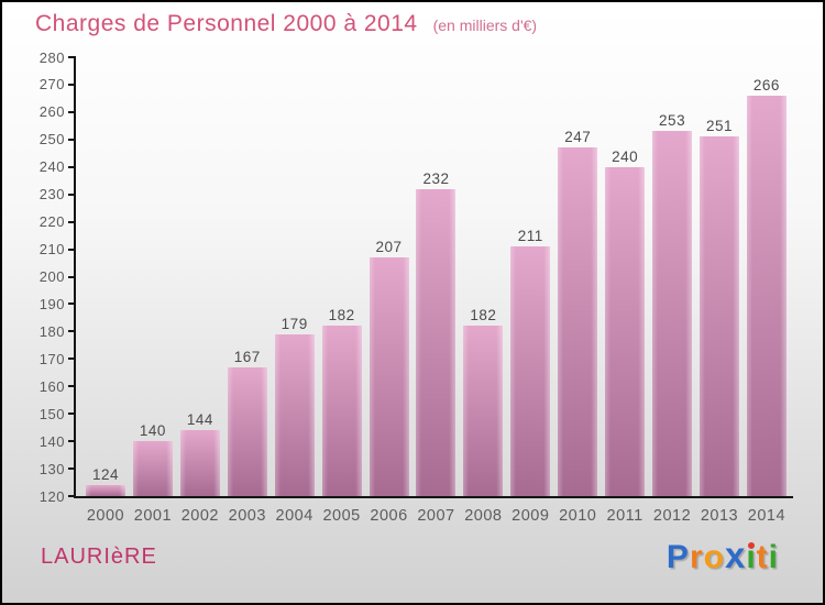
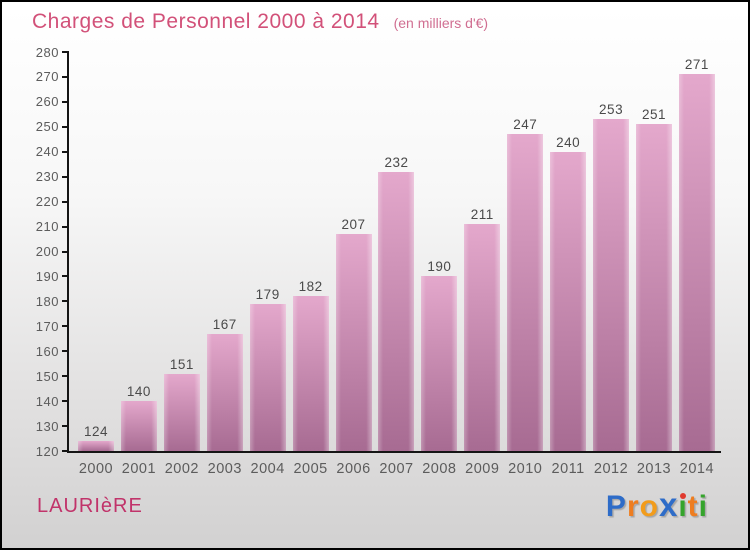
2002: 144 -> 151
2008: 182 -> 190
2014: 266 -> 271
